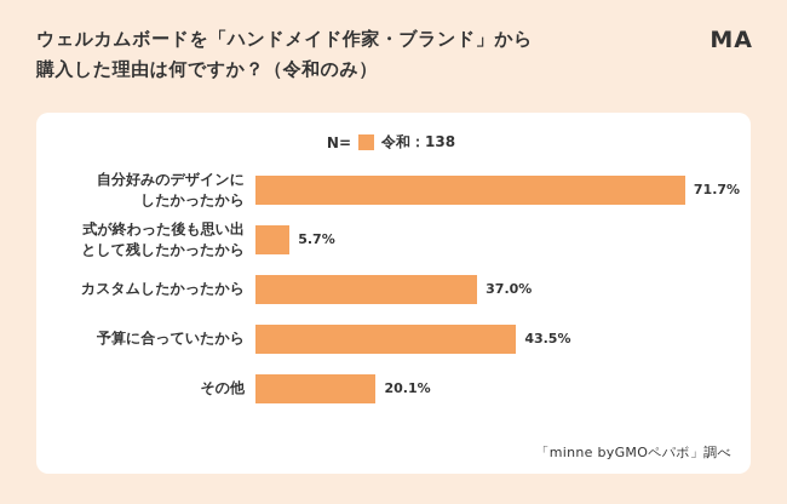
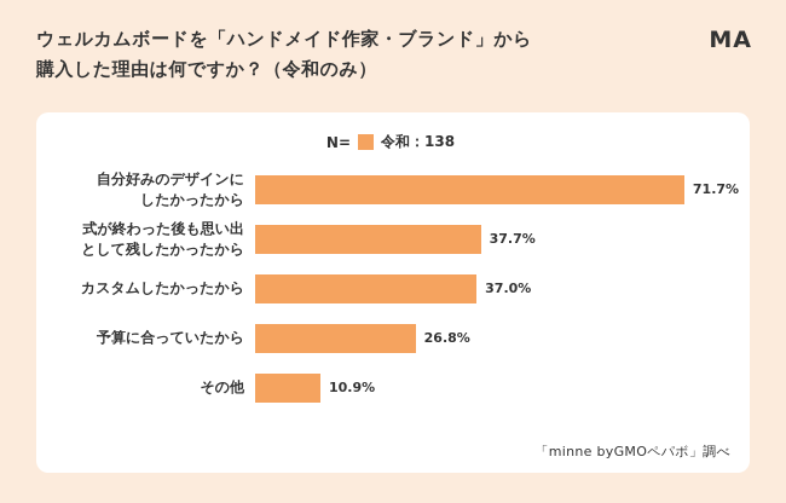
式が終わった後も思い出 として残したかったから: 5.7% -> 37.7%
予算に合っていたから: 43.5% -> 26.8%
その他: 20.1% -> 10.9%
